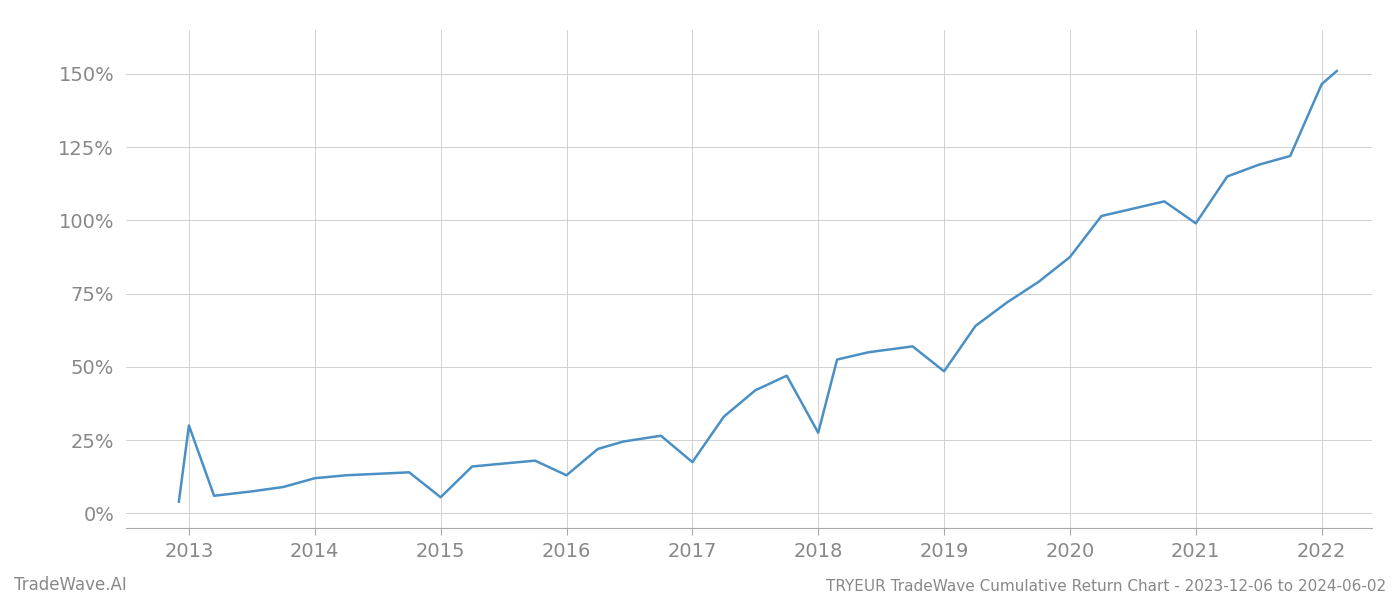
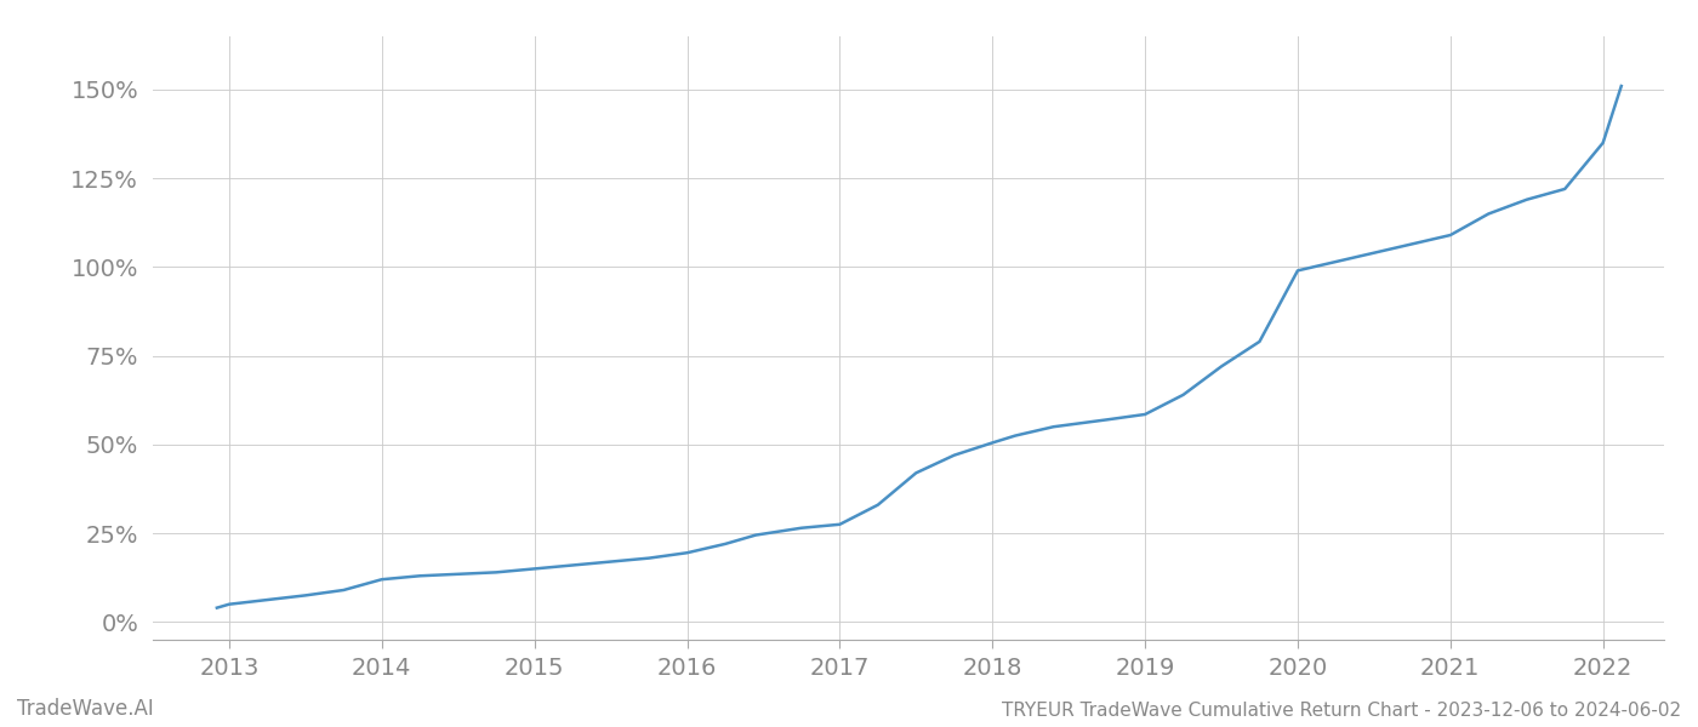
2013: 30.0% -> 5.0%
2015: 5.5% -> 15.0%
2016: 13.0% -> 19.5%
2017: 17.5% -> 27.5%
2018: 27.5% -> 50.5%
2019: 48.5% -> 58.5%
2020: 87.5% -> 99.0%
2021: 99.0% -> 109.0%
2022: 146.5% -> 135.0%
